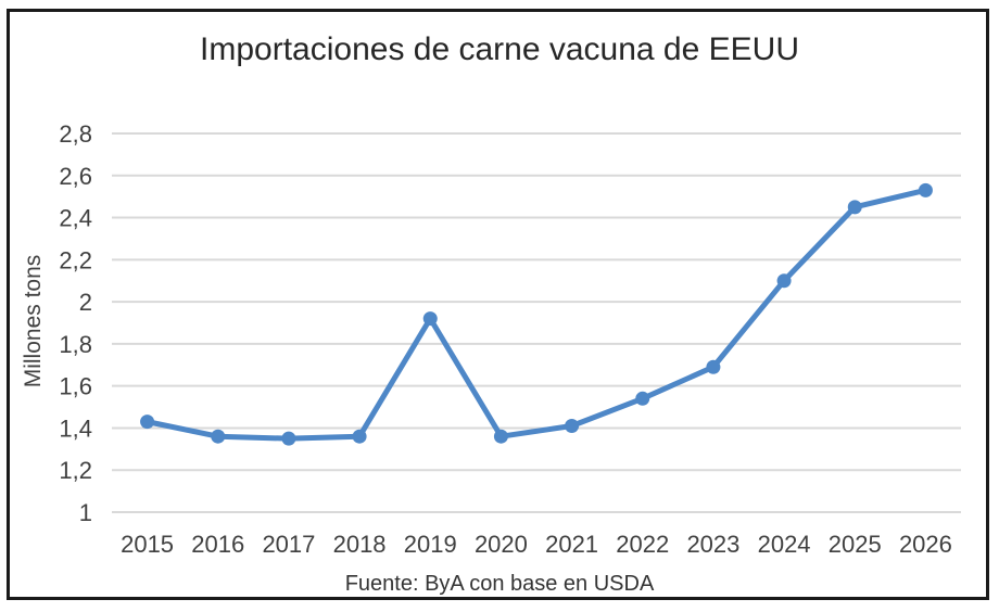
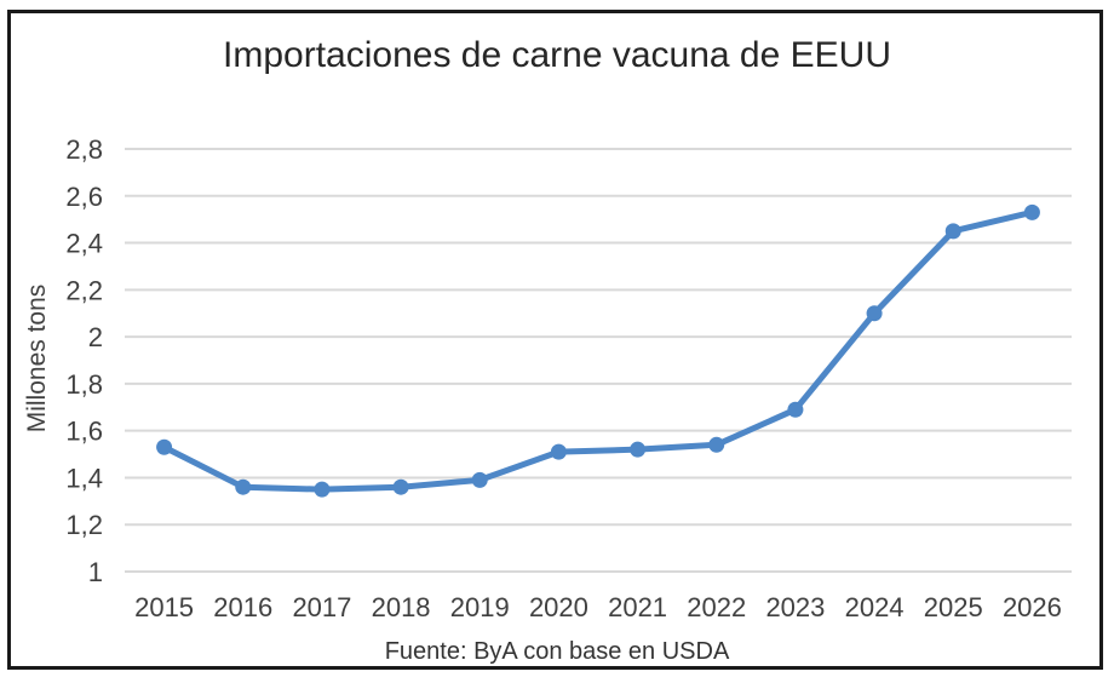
2015: 1,43 -> 1,53
2019: 1,92 -> 1,39
2020: 1,36 -> 1,51
2021: 1,41 -> 1,52
